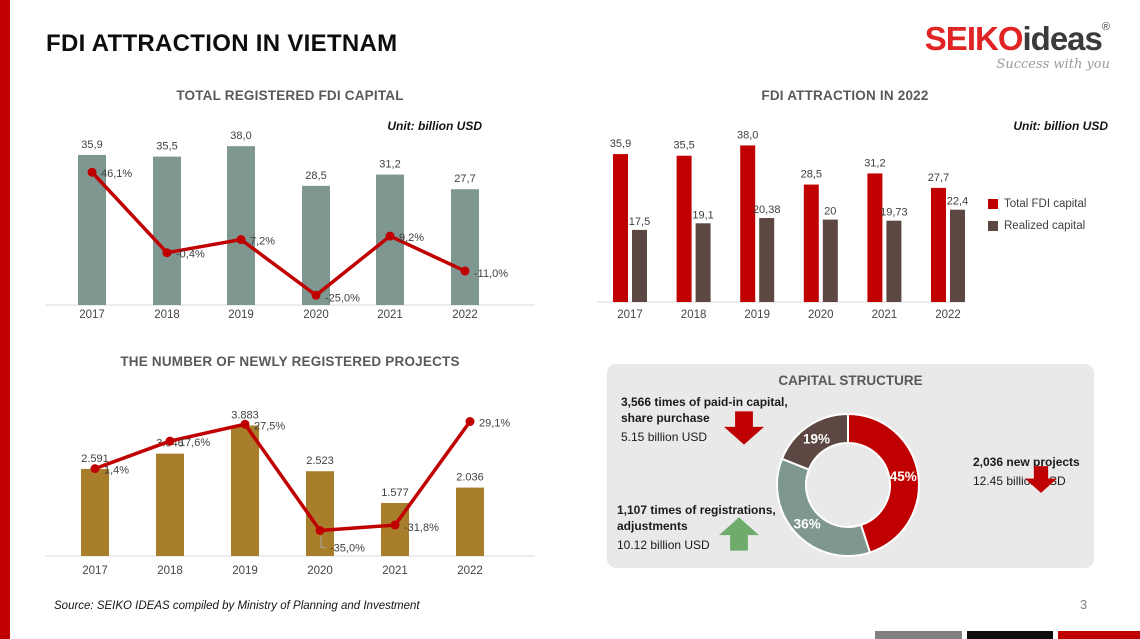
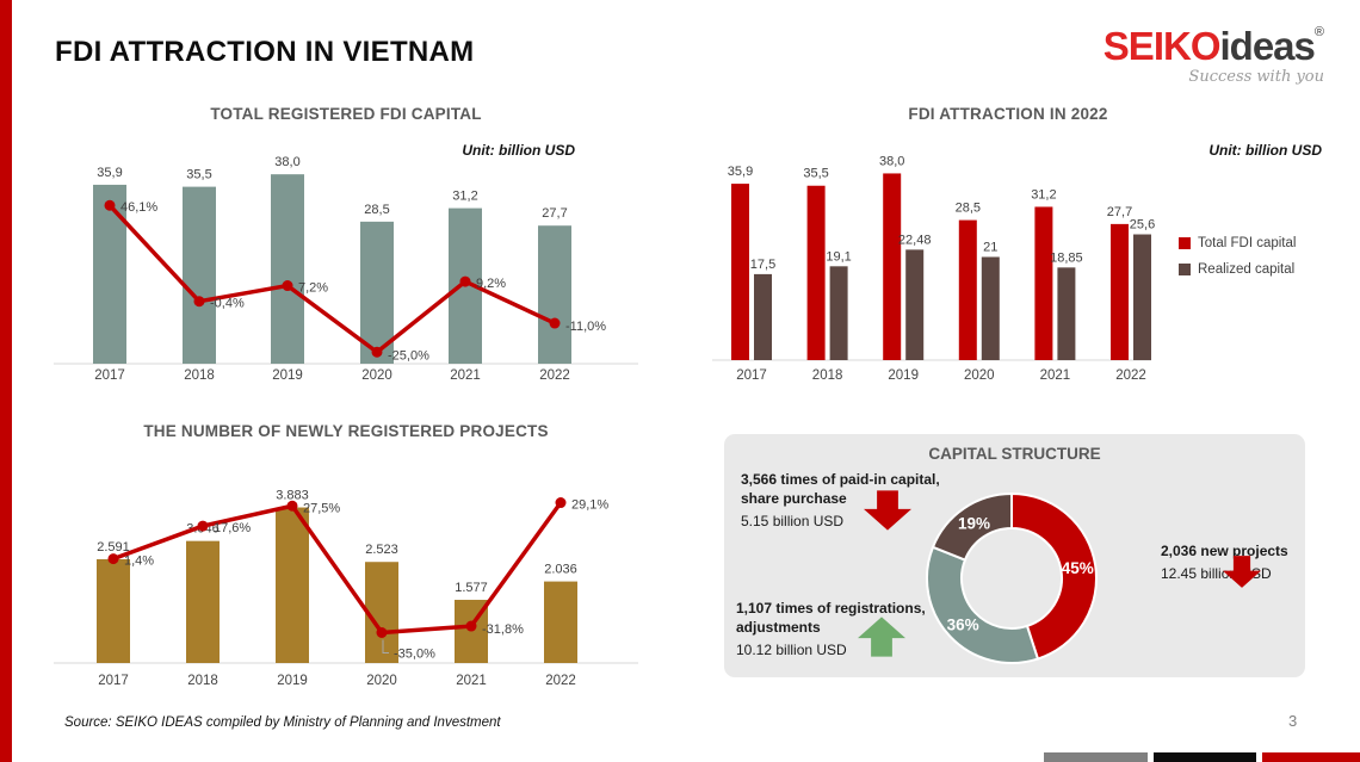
FDI ATTRACTION IN 2022/Realized capital/2019: 20,38 -> 22,48
FDI ATTRACTION IN 2022/Realized capital/2020: 20 -> 21
FDI ATTRACTION IN 2022/Realized capital/2021: 19,73 -> 18,85
FDI ATTRACTION IN 2022/Realized capital/2022: 22,4 -> 25,6
